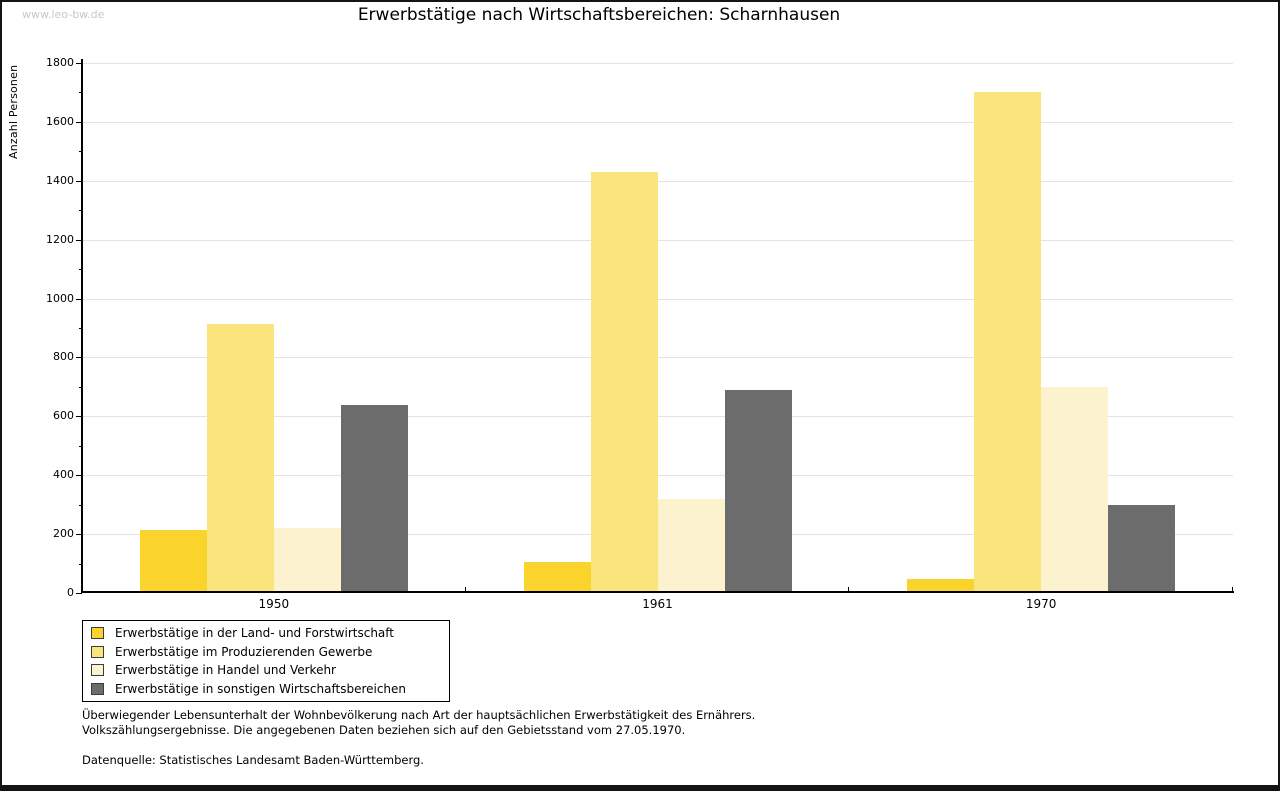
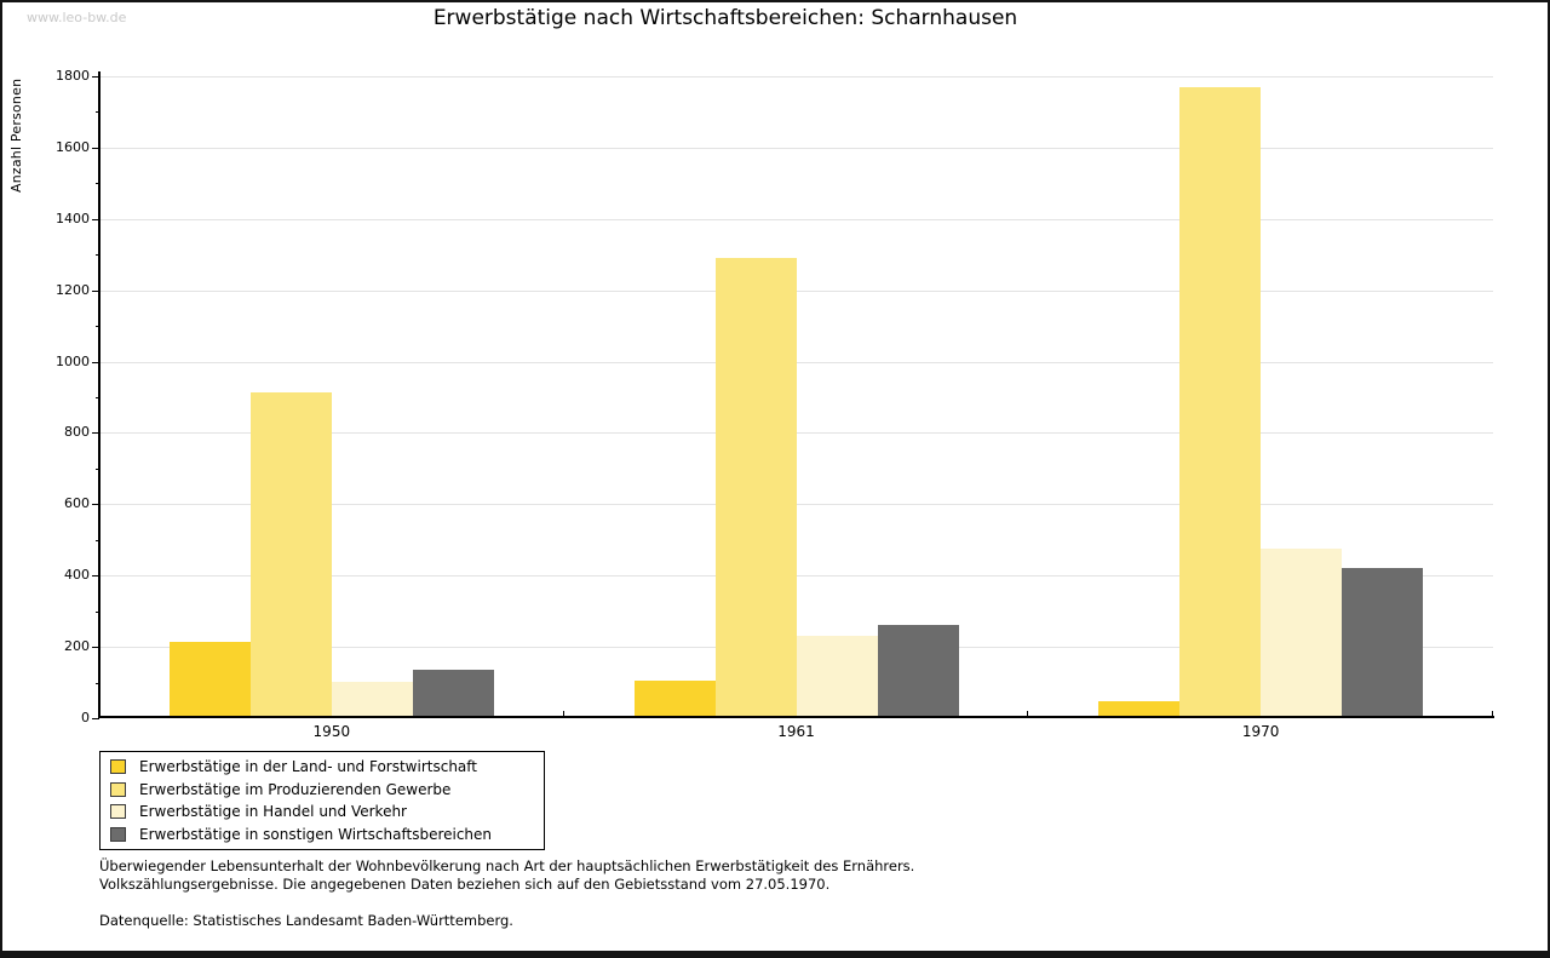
Erwerbstätige in Handel und Verkehr/1950: 220 -> 100
Erwerbstätige in sonstigen Wirtschaftsbereichen/1950: 640 -> 140
Erwerbstätige im Produzierenden Gewerbe/1961: 1430 -> 1290
Erwerbstätige in Handel und Verkehr/1961: 320 -> 230
Erwerbstätige in sonstigen Wirtschaftsbereichen/1961: 690 -> 260
Erwerbstätige im Produzierenden Gewerbe/1970: 1700 -> 1770
Erwerbstätige in Handel und Verkehr/1970: 700 -> 480
Erwerbstätige in sonstigen Wirtschaftsbereichen/1970: 300 -> 420
